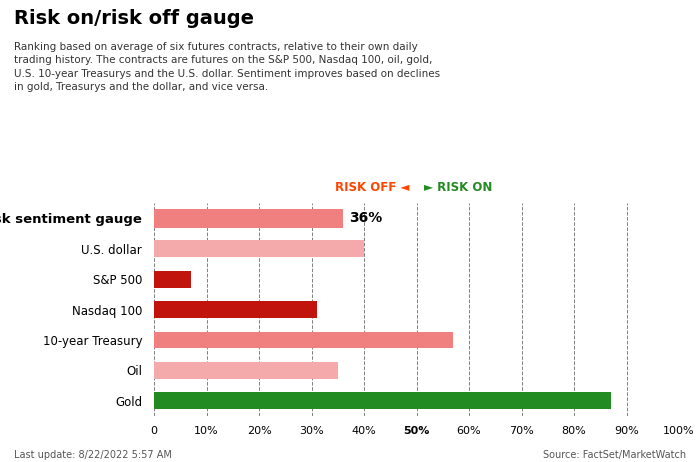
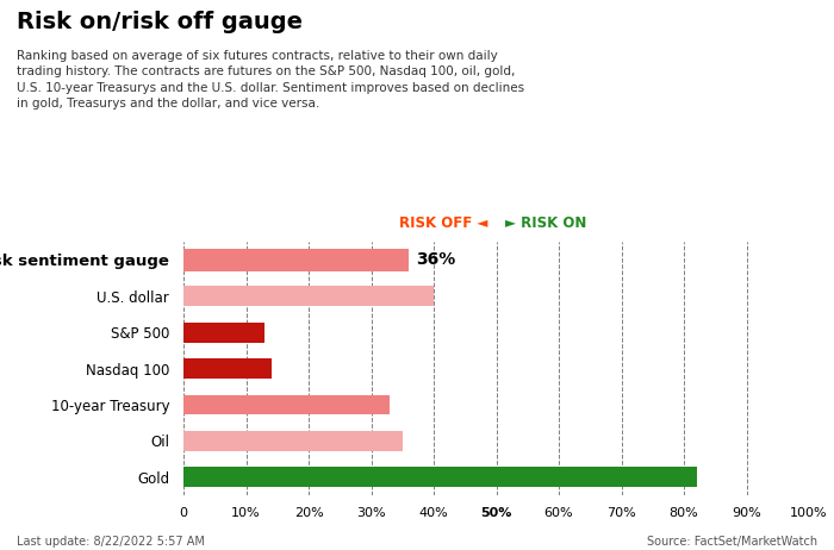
S&P 500: 7% -> 13%
Nasdaq 100: 31% -> 14%
10-year Treasury: 57% -> 33%
Gold: 87% -> 82%
